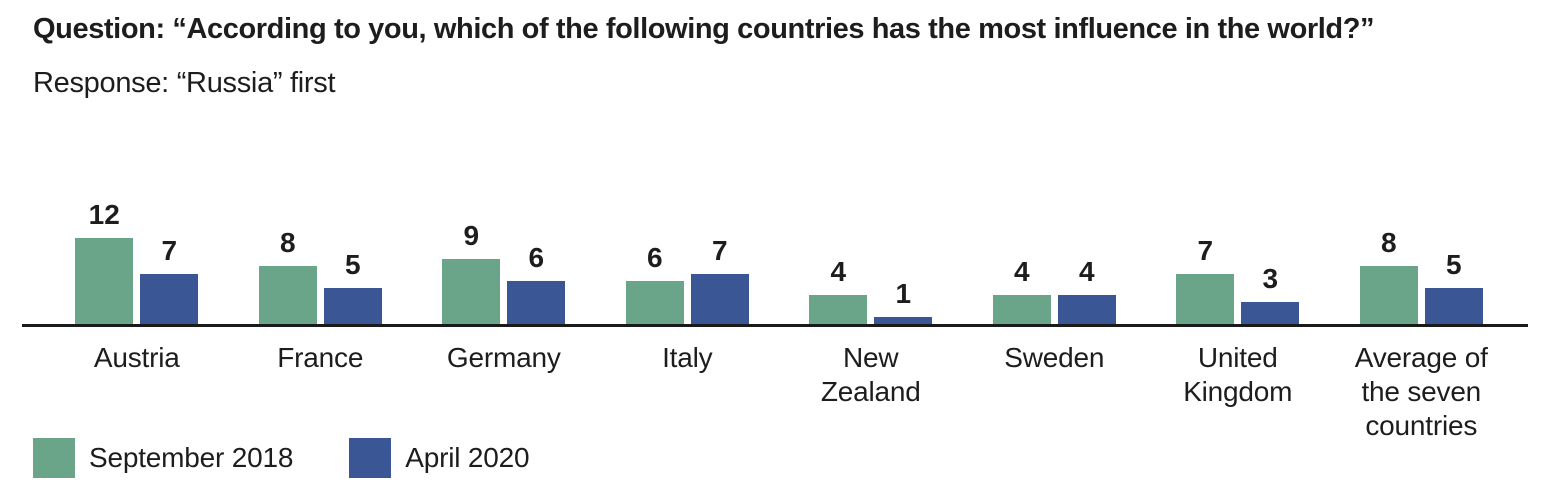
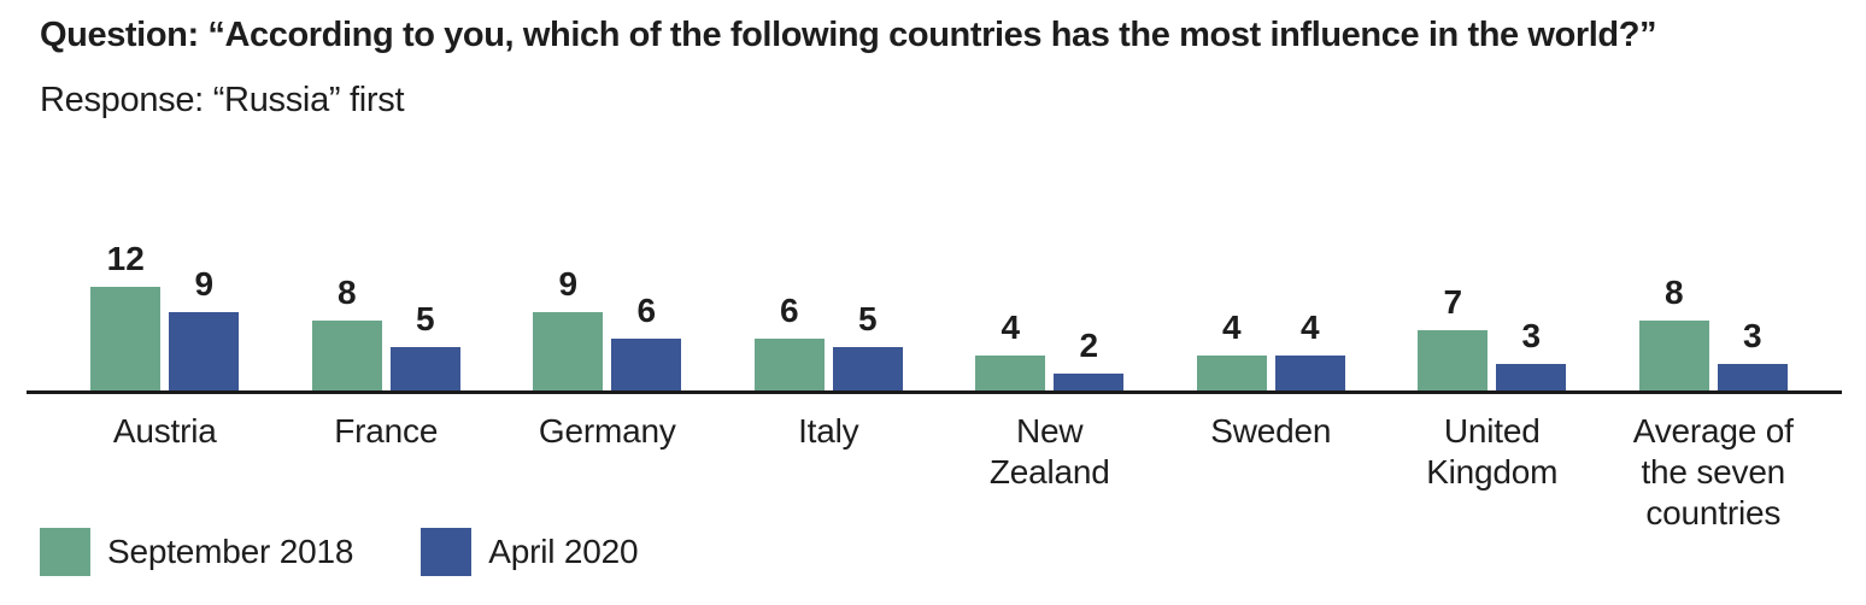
April 2020/Austria: 7 -> 9
April 2020/Italy: 7 -> 5
April 2020/New Zealand: 1 -> 2
April 2020/Average of the seven countries: 5 -> 3
